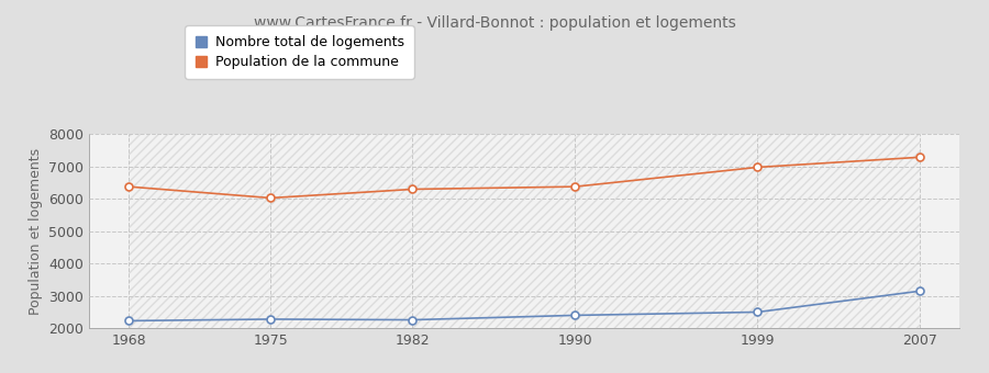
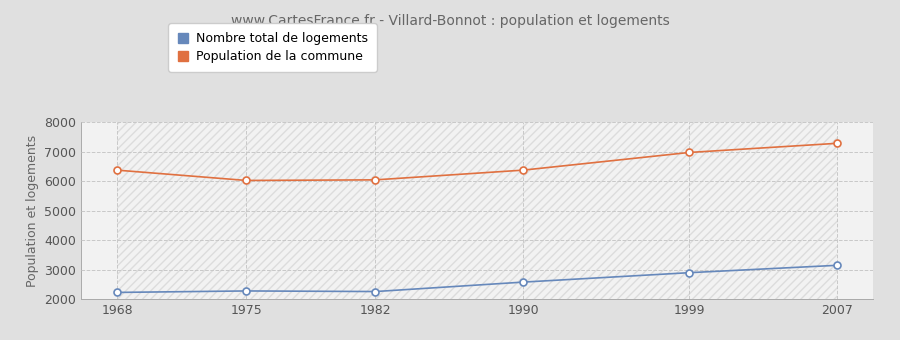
Population de la commune/1982: 6300 -> 6050
Nombre total de logements/1990: 2400 -> 2580
Nombre total de logements/1999: 2500 -> 2900
